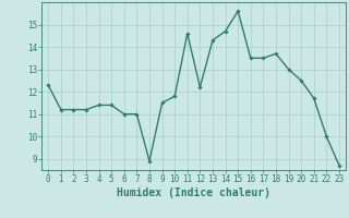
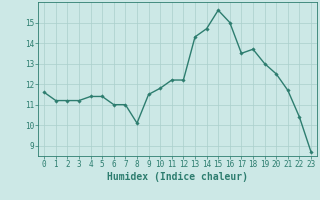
0: 12.3 -> 11.6
8: 8.9 -> 10.1
11: 14.6 -> 12.2
16: 13.5 -> 15.0
22: 10.0 -> 10.4
